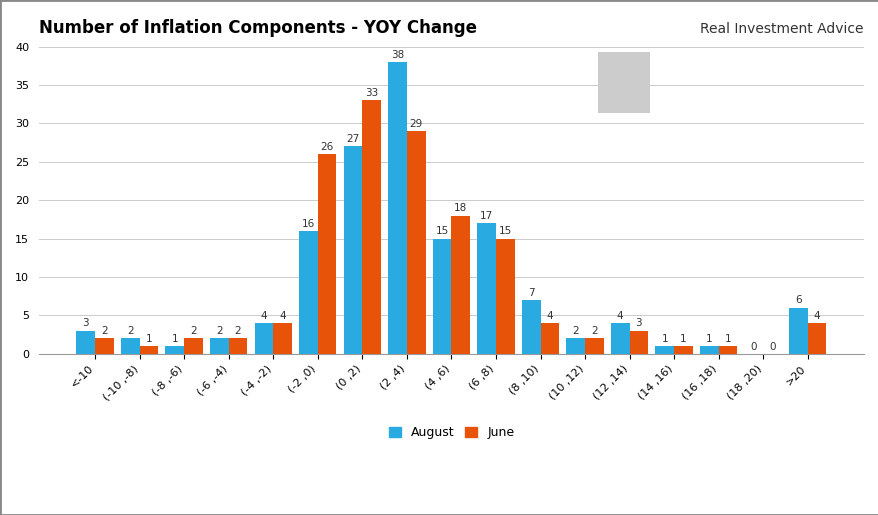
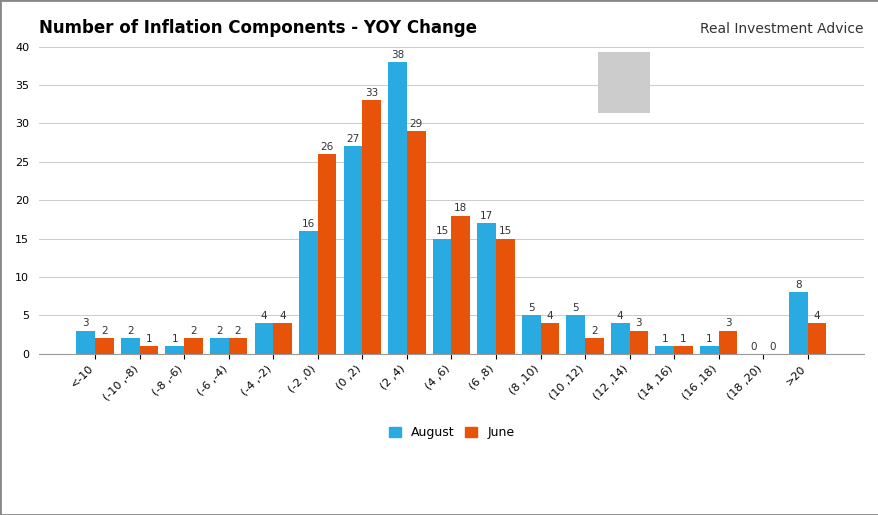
August/(8 ,10): 7 -> 5
August/(10 ,12): 2 -> 5
June/(16 ,18): 1 -> 3
August/>20: 6 -> 8
